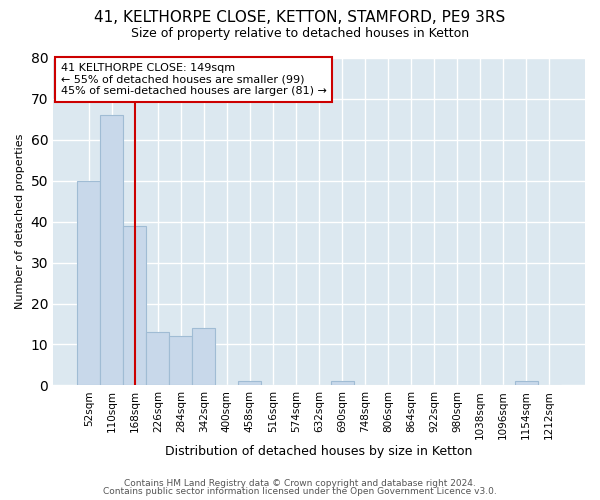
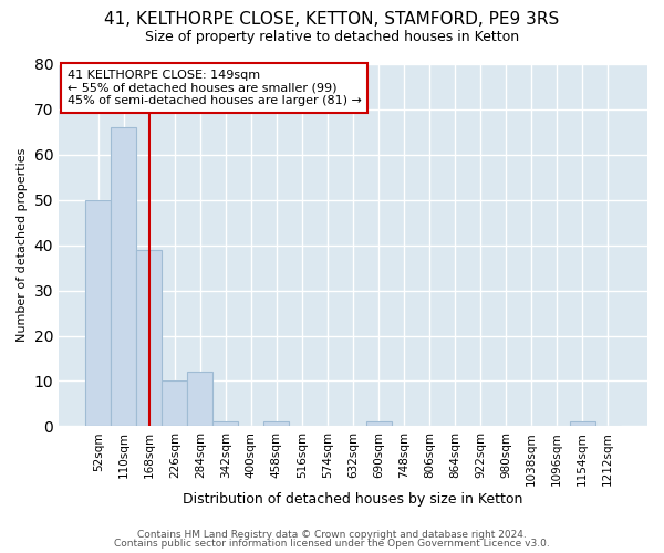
226sqm: 13 -> 10
342sqm: 14 -> 1
